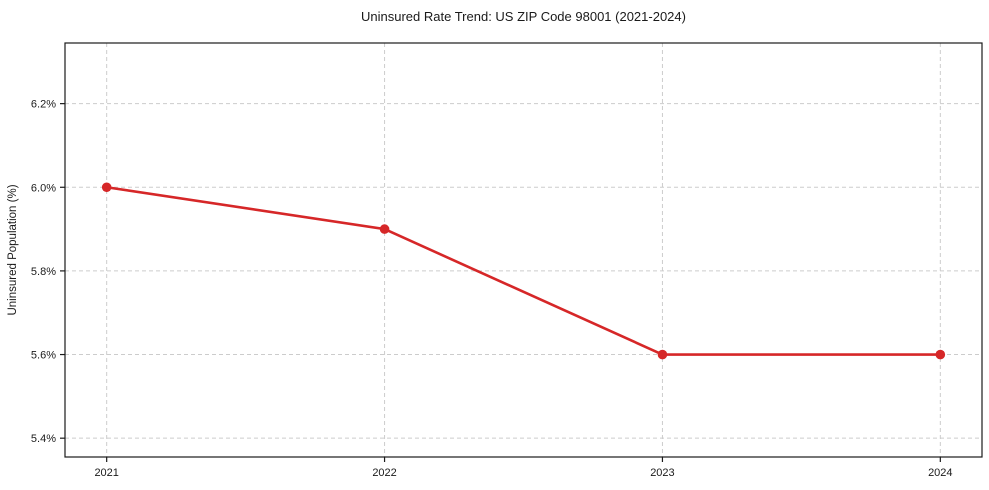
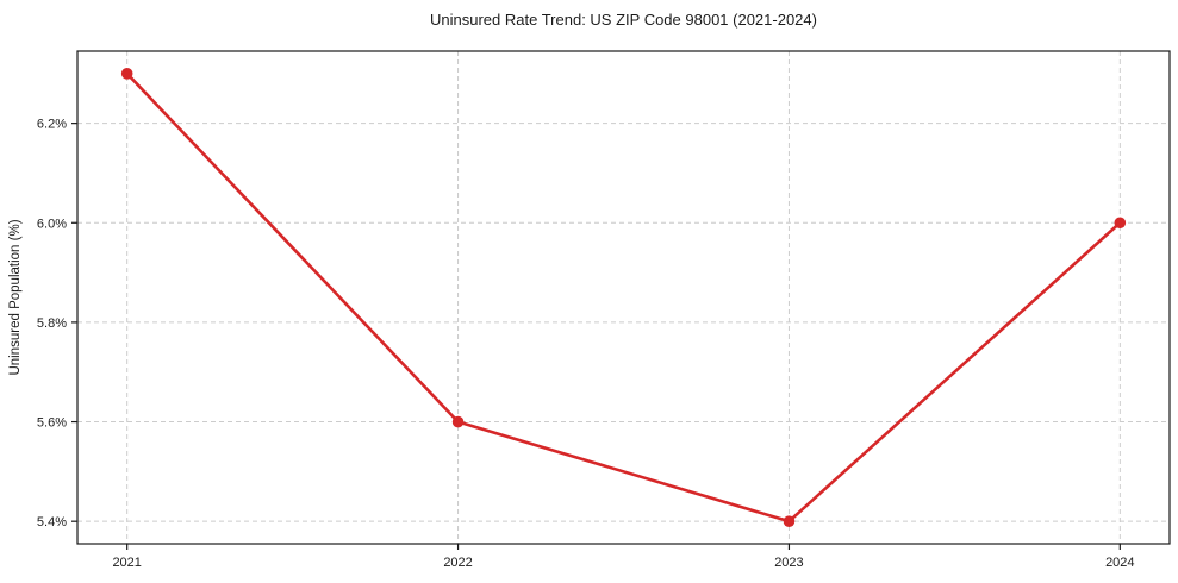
2021: 6.0% -> 6.3%
2022: 5.9% -> 5.6%
2023: 5.6% -> 5.4%
2024: 5.6% -> 6.0%
